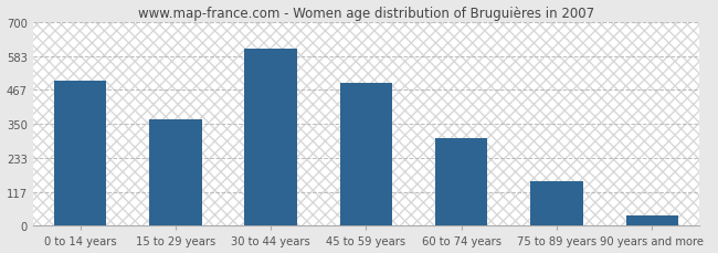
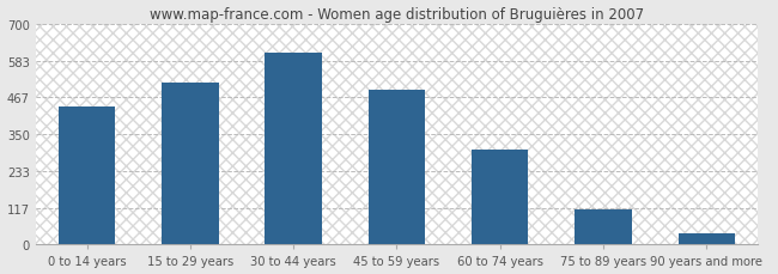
0 to 14 years: 499 -> 440
15 to 29 years: 365 -> 515
75 to 89 years: 152 -> 110
